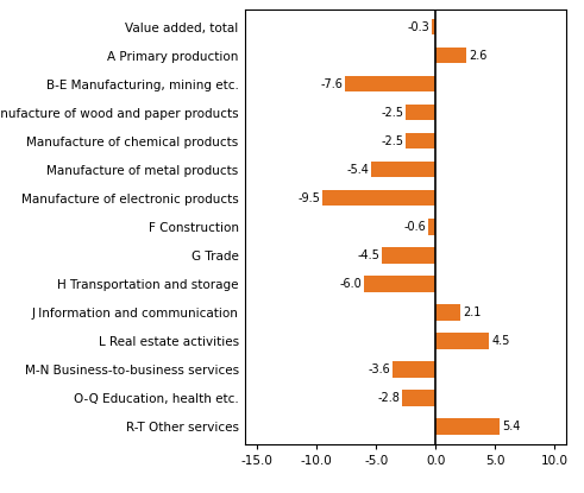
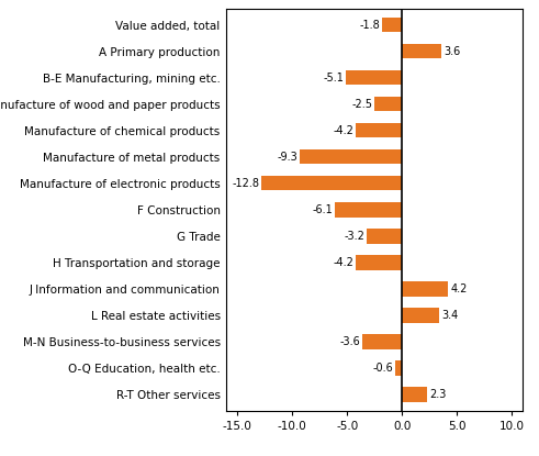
Value added, total: -0.3 -> -1.8
A Primary production: 2.6 -> 3.6
B-E Manufacturing, mining etc.: -7.6 -> -5.1
Manufacture of chemical products: -2.5 -> -4.2
Manufacture of metal products: -5.4 -> -9.3
Manufacture of electronic products: -9.5 -> -12.8
F Construction: -0.6 -> -6.1
G Trade: -4.5 -> -3.2
H Transportation and storage: -6.0 -> -4.2
J Information and communication: 2.1 -> 4.2
L Real estate activities: 4.5 -> 3.4
O-Q Education, health etc.: -2.8 -> -0.6
R-T Other services: 5.4 -> 2.3
